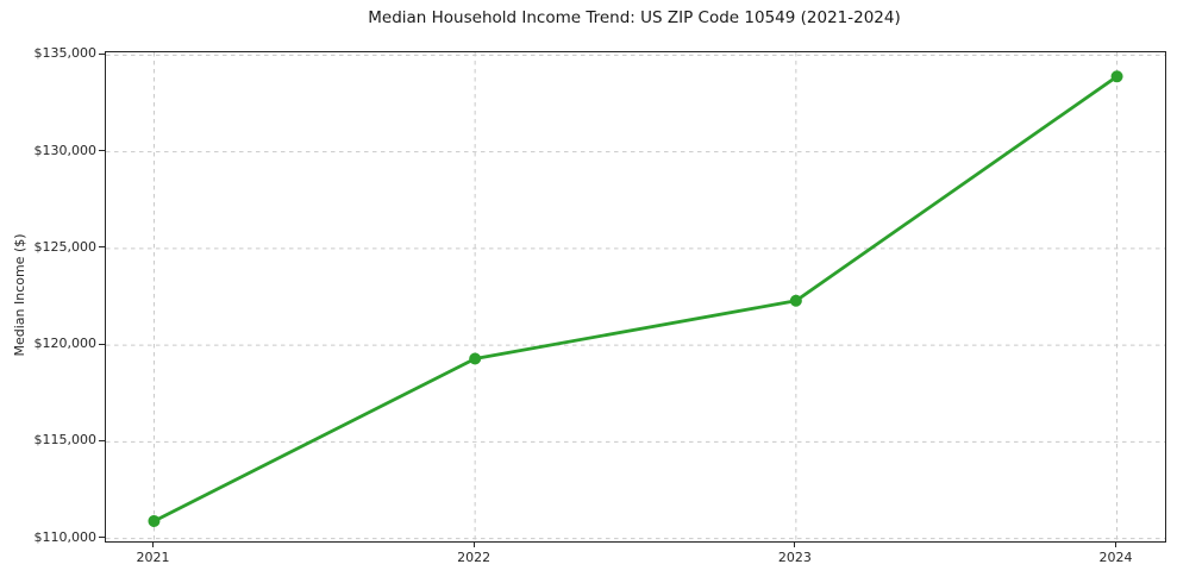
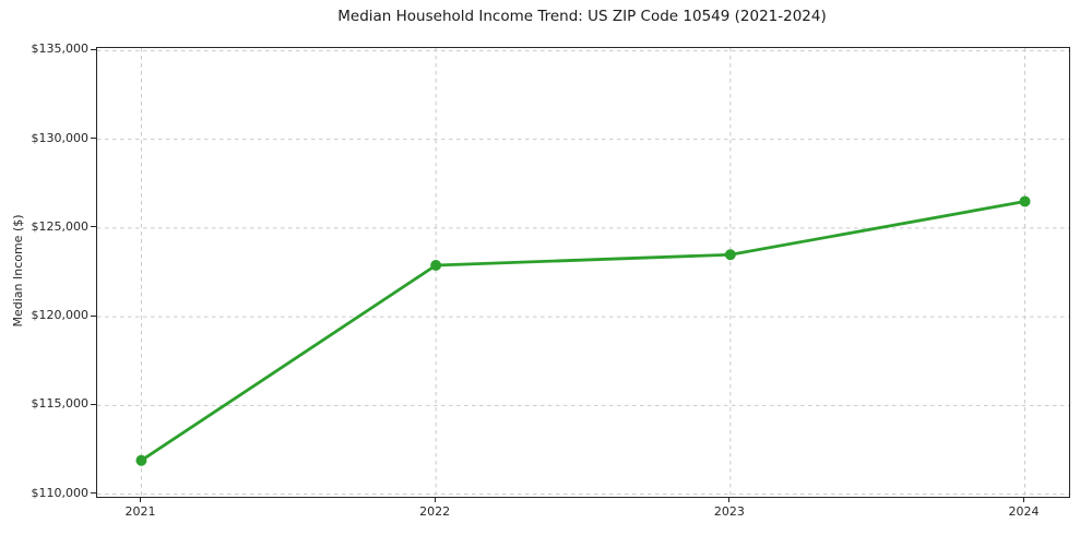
2021: $110900 -> $111900
2022: $119300 -> $122900
2023: $122300 -> $123500
2024: $133900 -> $126500
